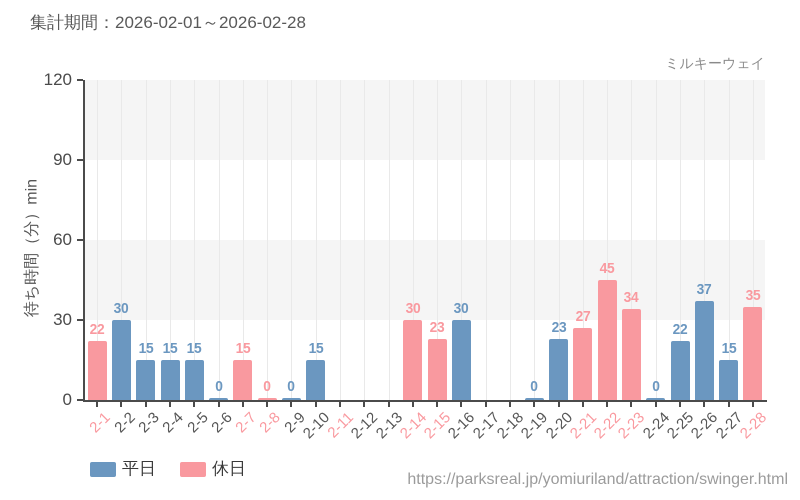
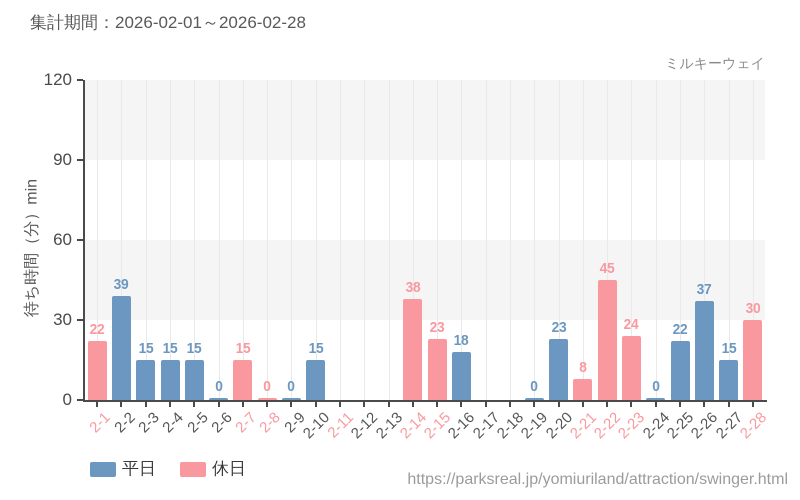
平日/2-2: 30 -> 39
休日/2-14: 30 -> 38
平日/2-16: 30 -> 18
休日/2-21: 27 -> 8
休日/2-23: 34 -> 24
休日/2-28: 35 -> 30
